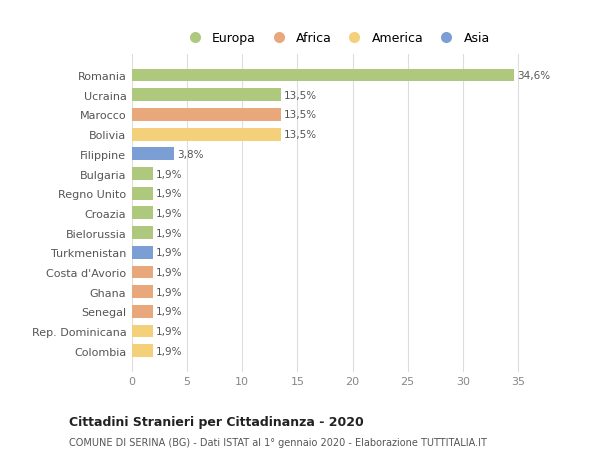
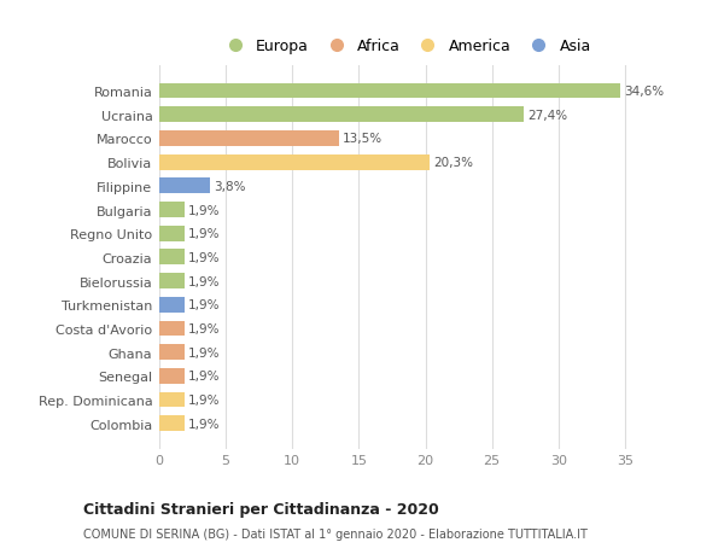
Ucraina: 13,5% -> 27,4%
Bolivia: 13,5% -> 20,3%
